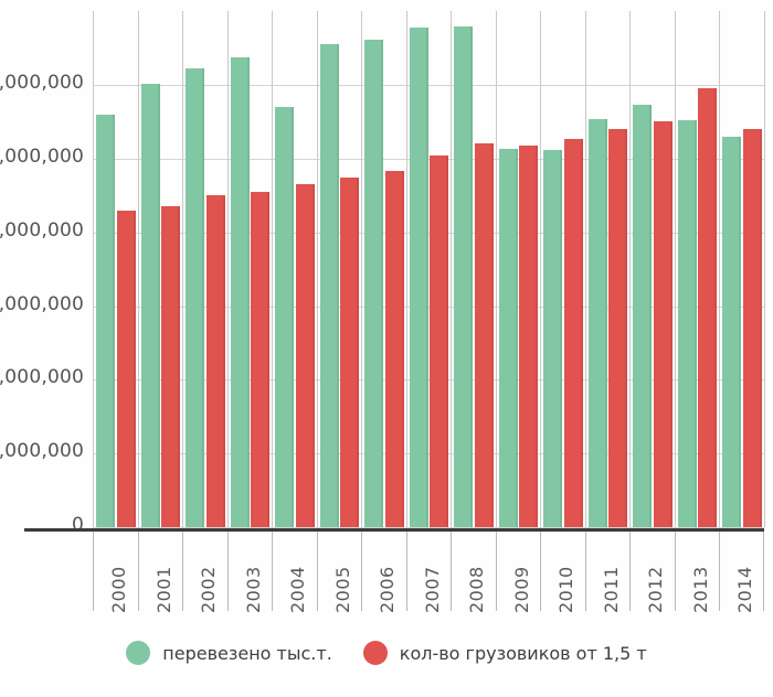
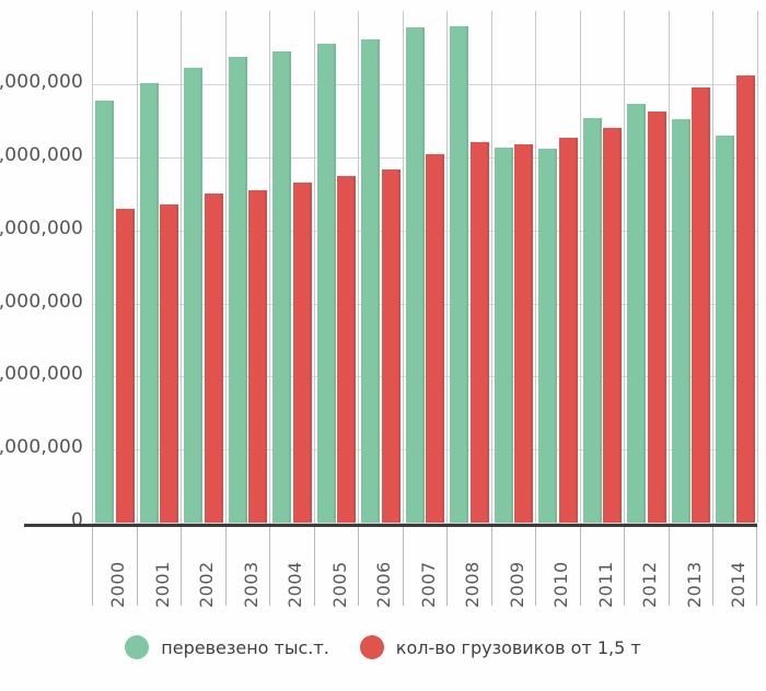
перевезено тыс.т./2000: 5600000 -> 5800000
перевезено тыс.т./2004: 5700000 -> 6400000
кол-во грузовиков от 1,5 т/2012: 5500000 -> 5600000
кол-во грузовиков от 1,5 т/2014: 5400000 -> 6100000
